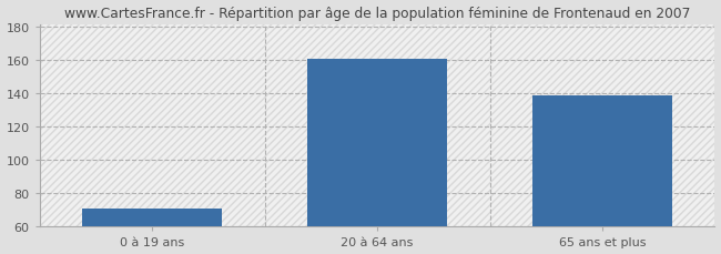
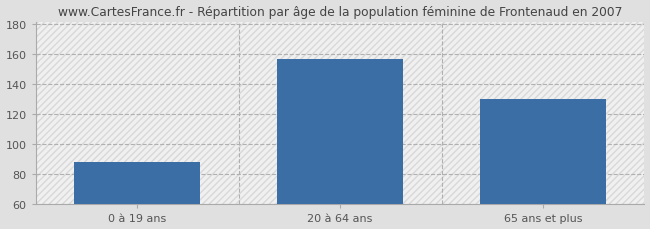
0 à 19 ans: 71 -> 88
20 à 64 ans: 161 -> 157
65 ans et plus: 139 -> 130
